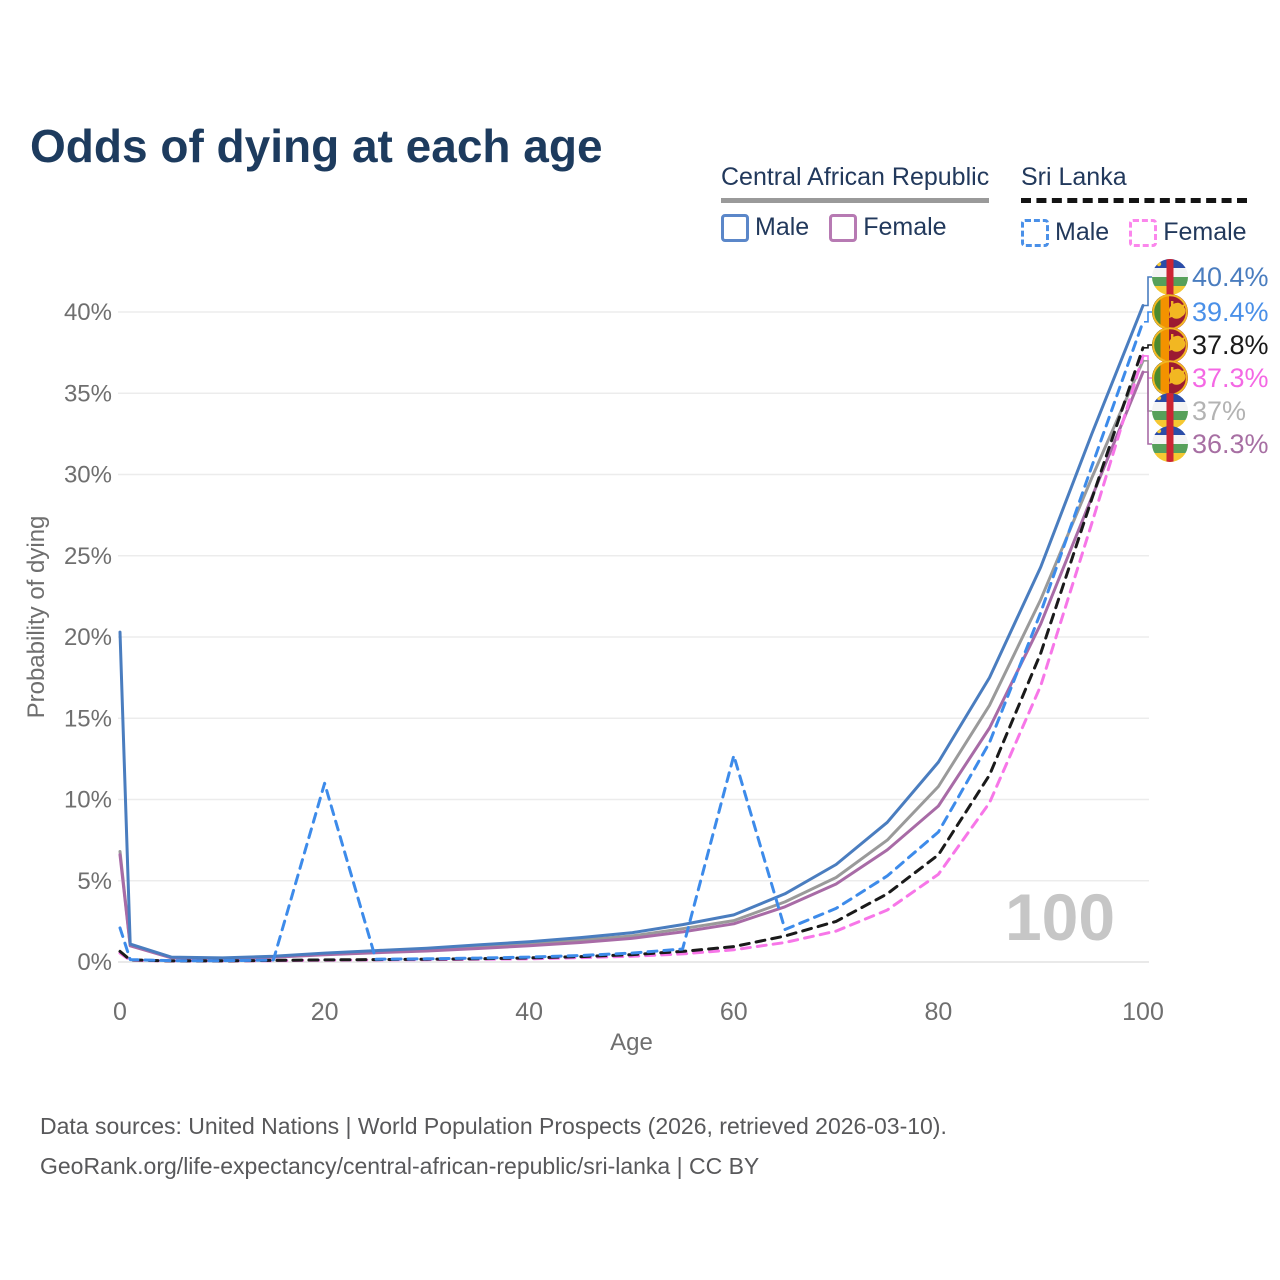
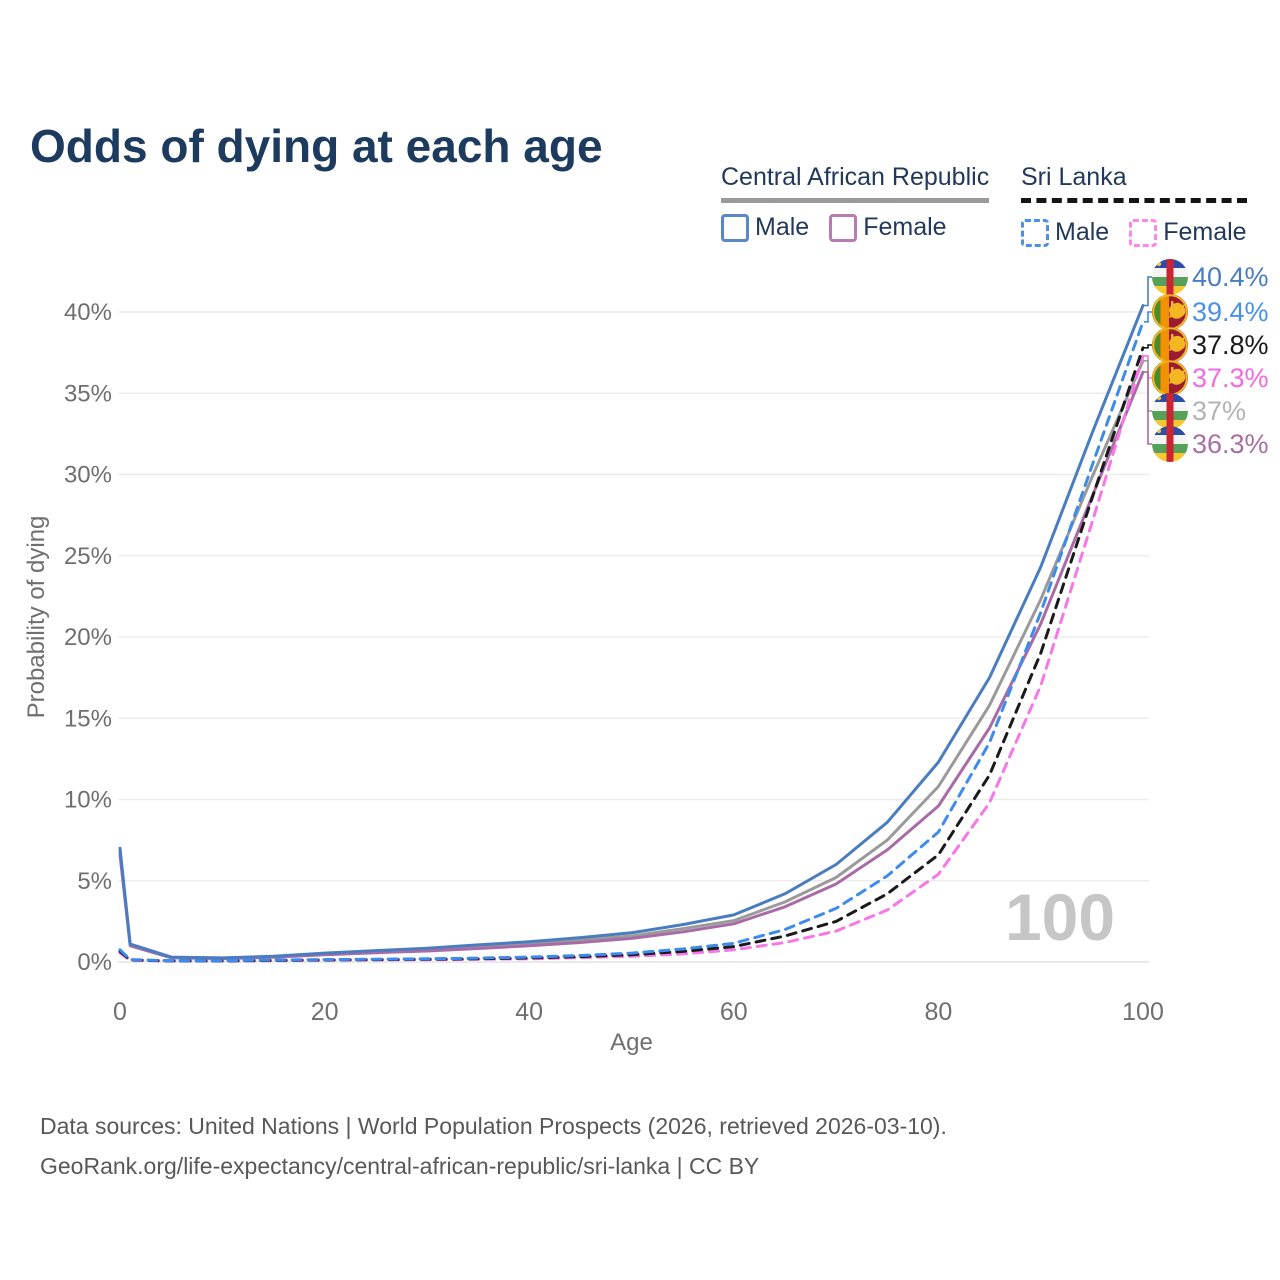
Central African Republic Male/0: 20.3% -> 7.0%
Sri Lanka Male/0: 2.1% -> 0.8%
Sri Lanka Male/20: 11.0% -> 0.1%
Sri Lanka Male/60: 12.7% -> 1.1%
